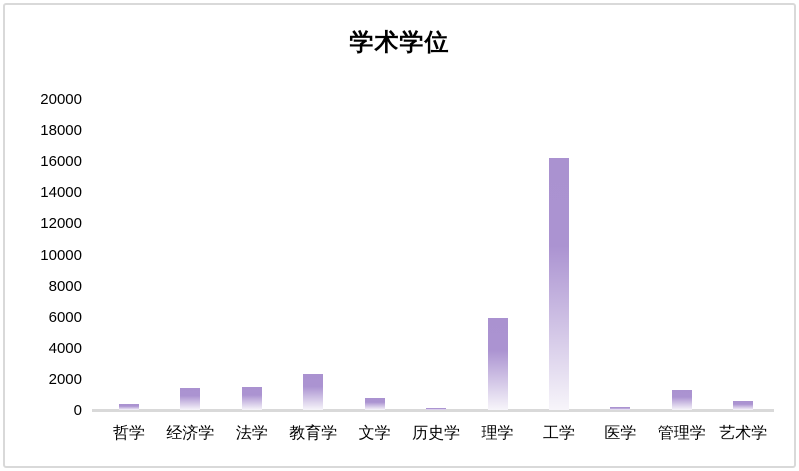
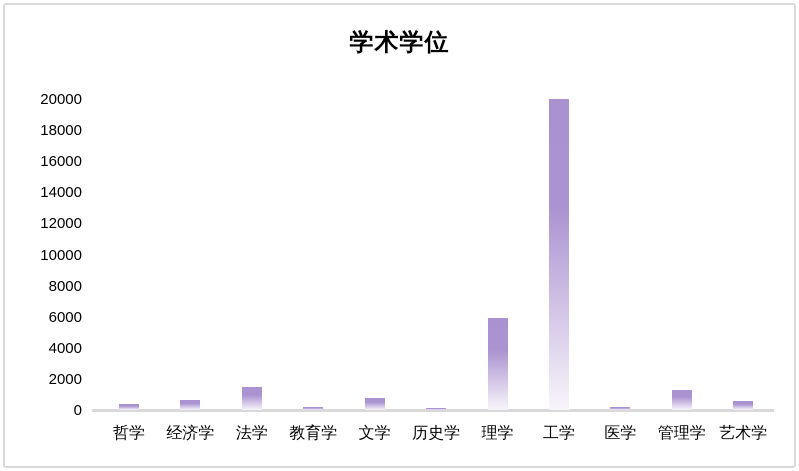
经济学: 1400 -> 600
教育学: 2300 -> 200
工学: 16200 -> 20000
